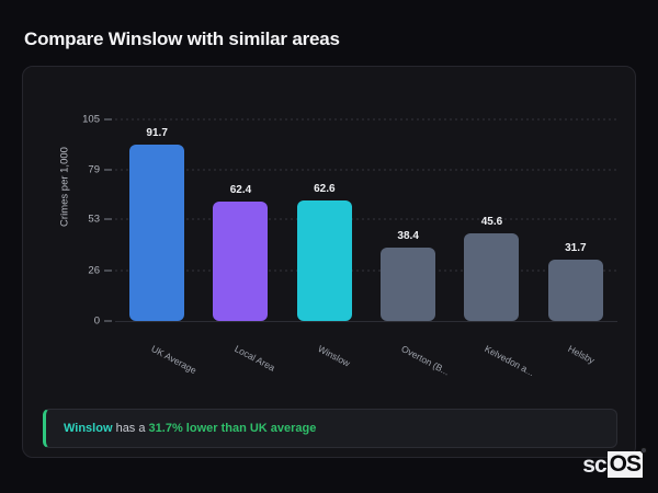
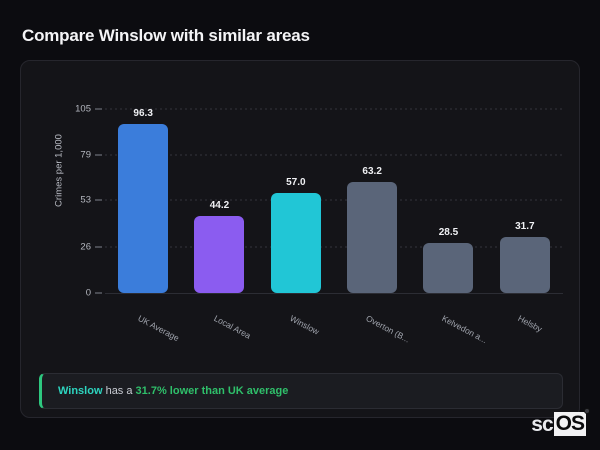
UK Average: 91.7 -> 96.3
Local Area: 62.4 -> 44.2
Winslow: 62.6 -> 57.0
Overton (B...: 38.4 -> 63.2
Kelvedon a...: 45.6 -> 28.5
